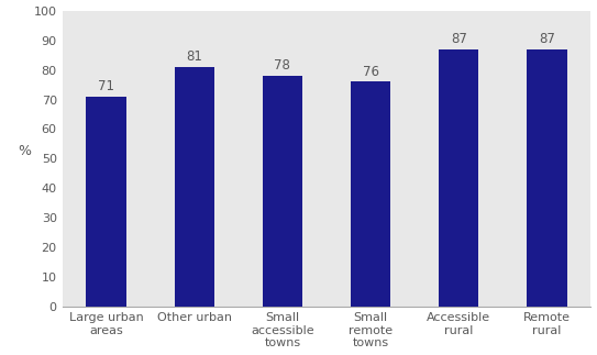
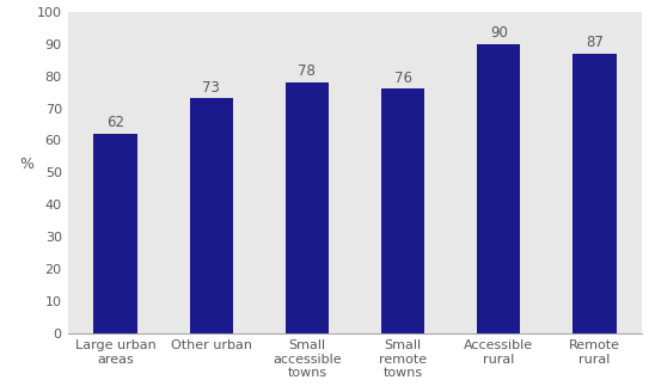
Large urban areas: 71 -> 62
Other urban: 81 -> 73
Accessible rural: 87 -> 90
